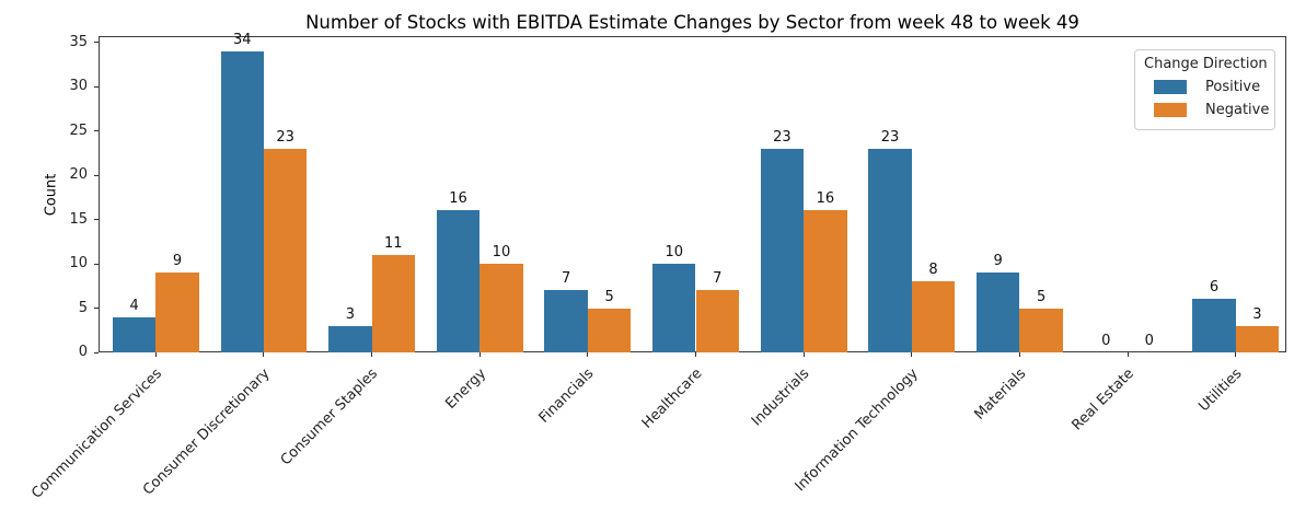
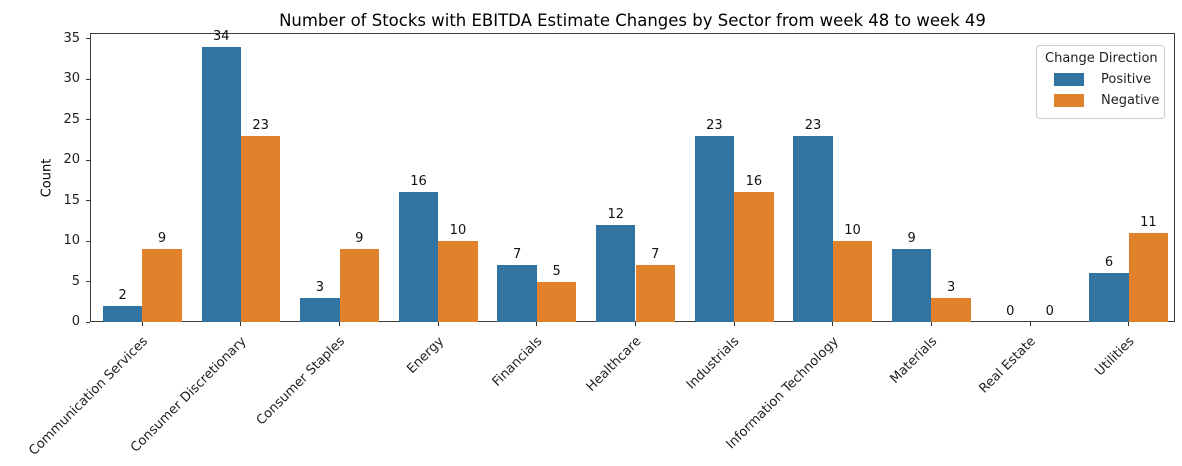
Positive/Communication Services: 4 -> 2
Negative/Consumer Staples: 11 -> 9
Positive/Healthcare: 10 -> 12
Negative/Information Technology: 8 -> 10
Negative/Materials: 5 -> 3
Negative/Utilities: 3 -> 11
